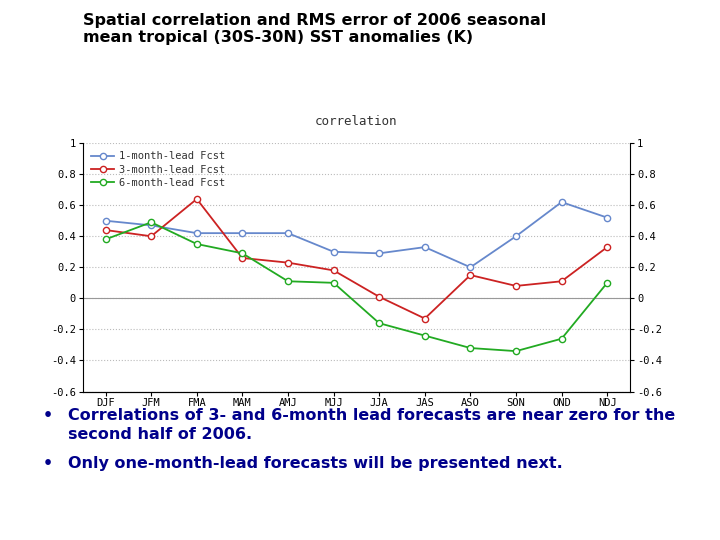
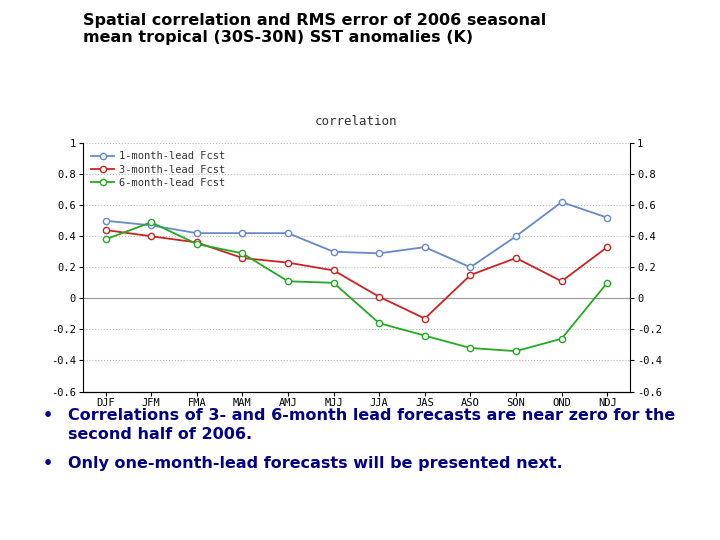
3-month-lead Fcst/FMA: 0.64 -> 0.36
3-month-lead Fcst/SON: 0.08 -> 0.26
